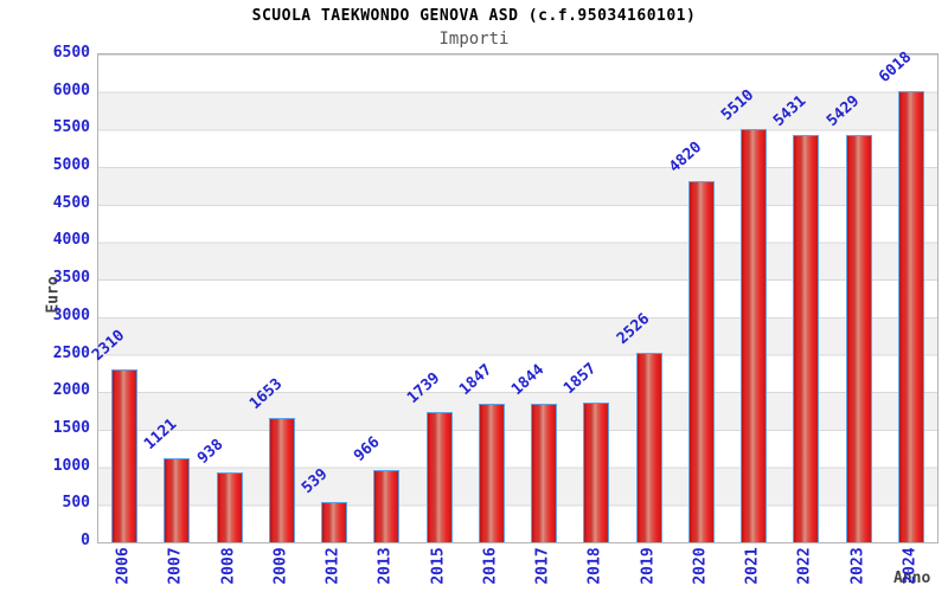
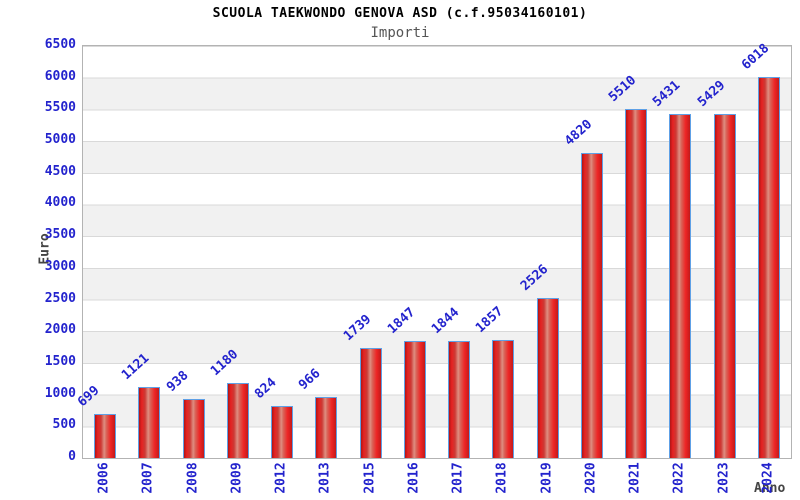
2006: 2310 -> 699
2009: 1653 -> 1180
2012: 539 -> 824
